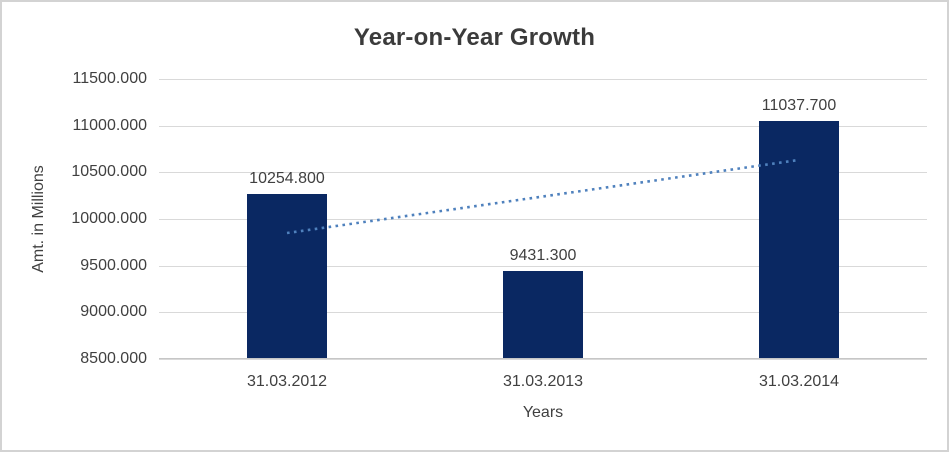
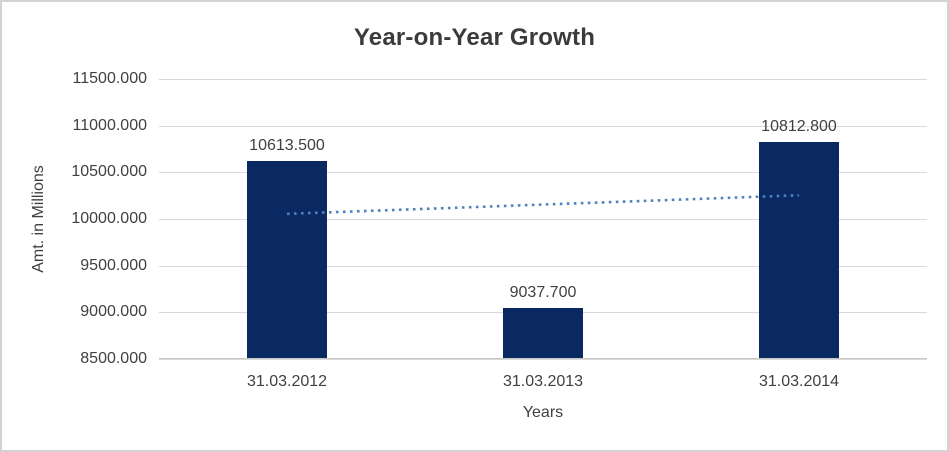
31.03.2012: 10254.800 -> 10613.500
31.03.2013: 9431.300 -> 9037.700
31.03.2014: 11037.700 -> 10812.800
